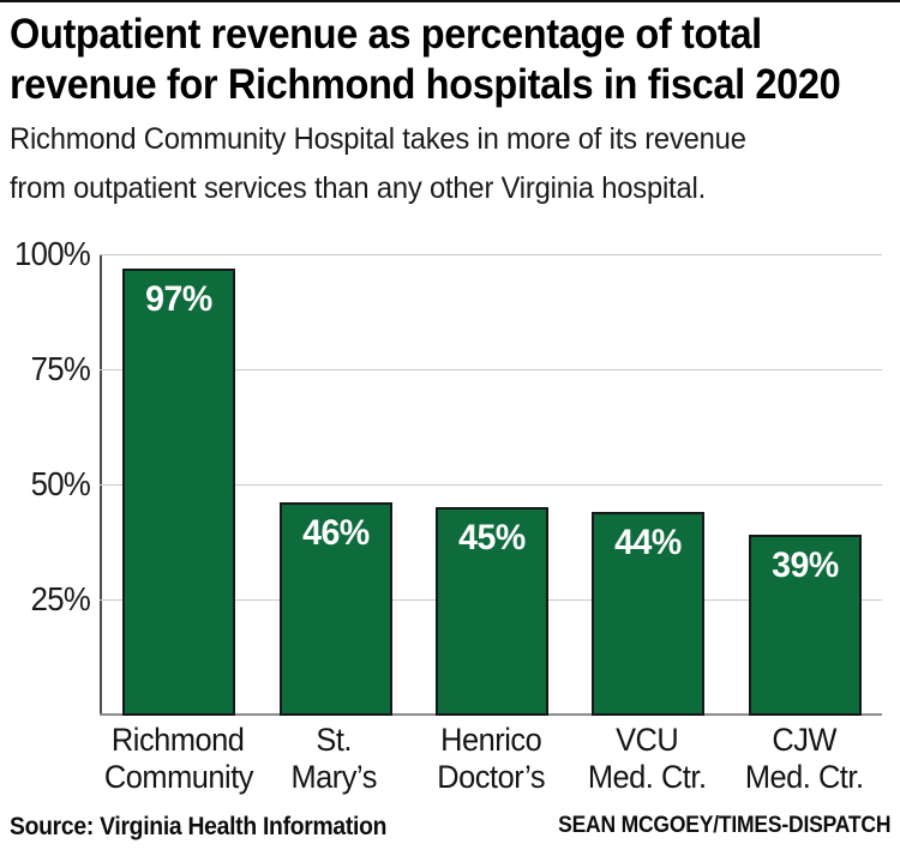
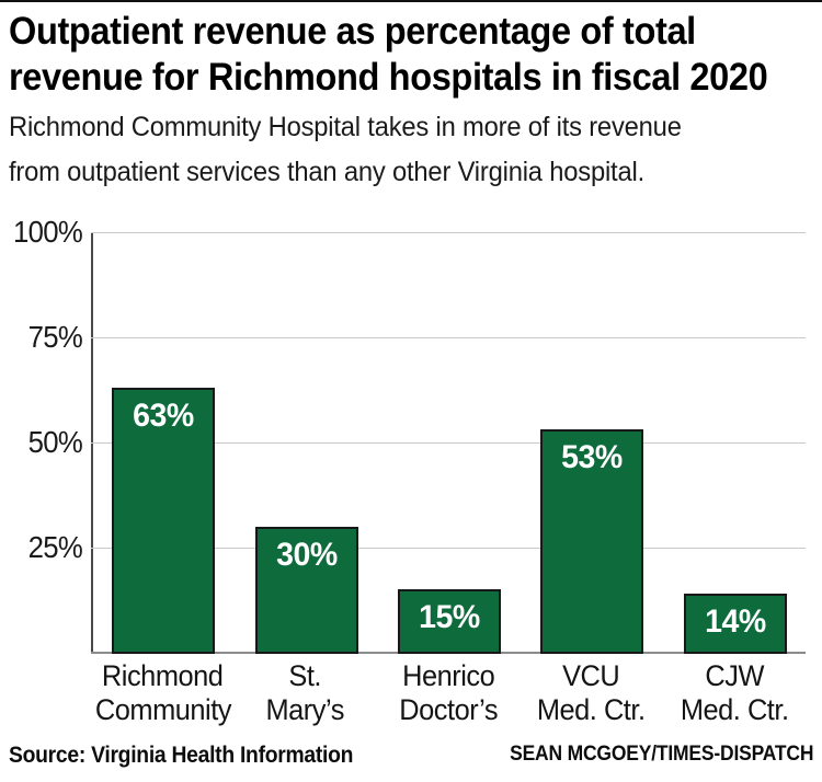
Richmond Community: 97% -> 63%
St. Mary’s: 46% -> 30%
Henrico Doctor’s: 45% -> 15%
VCU Med. Ctr.: 44% -> 53%
CJW Med. Ctr.: 39% -> 14%
